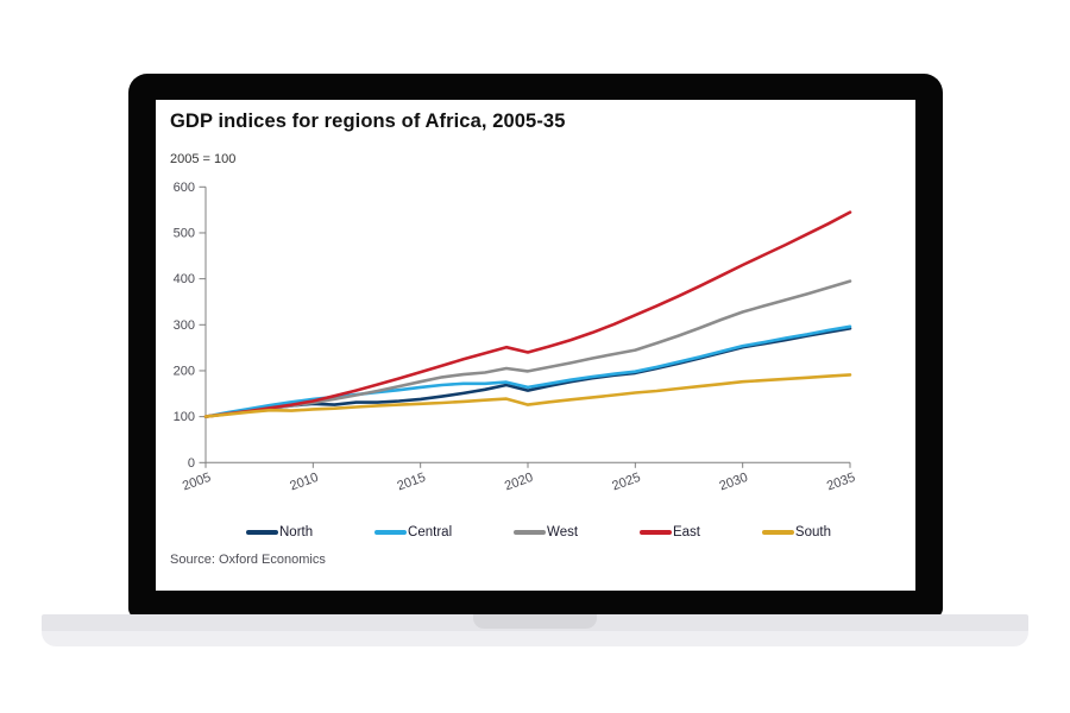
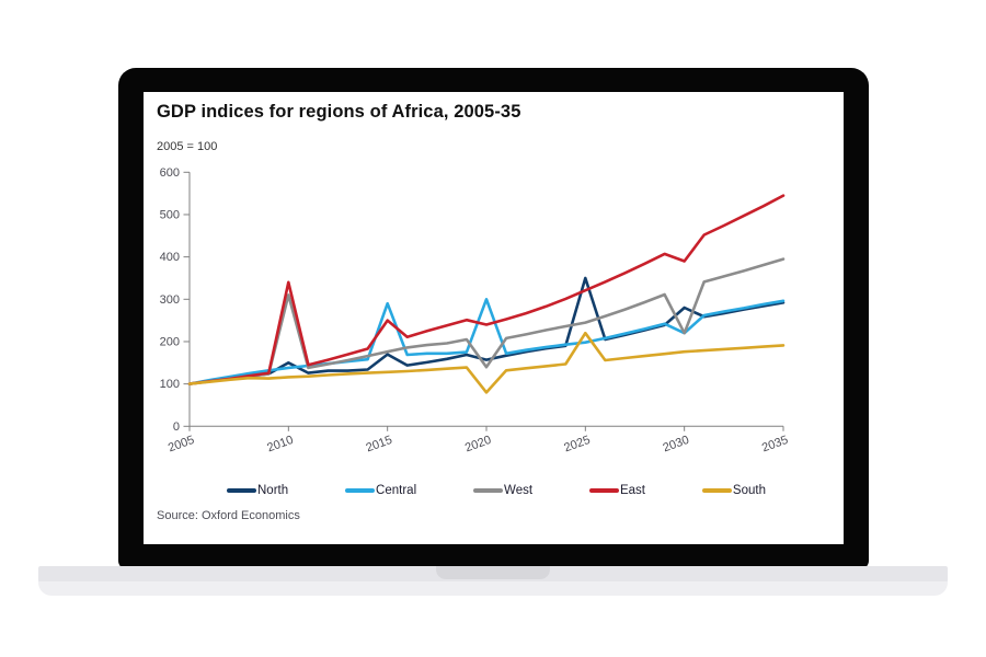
North/2010: 130 -> 150
West/2010: 130 -> 310
East/2010: 130 -> 340
North/2015: 140 -> 170
Central/2015: 160 -> 290
East/2015: 200 -> 250
Central/2020: 160 -> 300
West/2020: 200 -> 140
South/2020: 130 -> 80
North/2025: 200 -> 350
South/2025: 150 -> 220
North/2030: 250 -> 280
Central/2030: 250 -> 220
West/2030: 330 -> 220
East/2030: 430 -> 390
